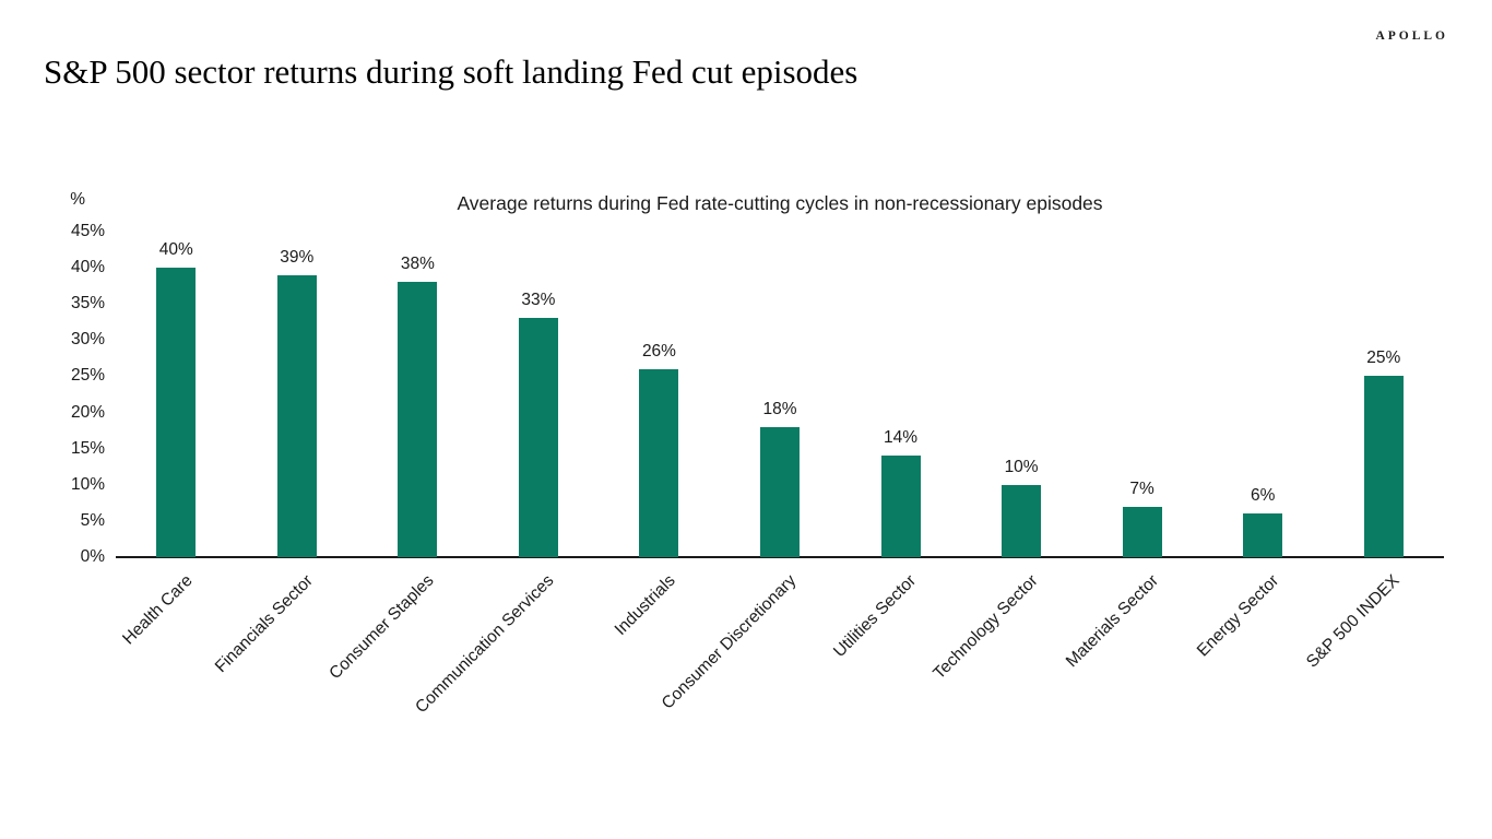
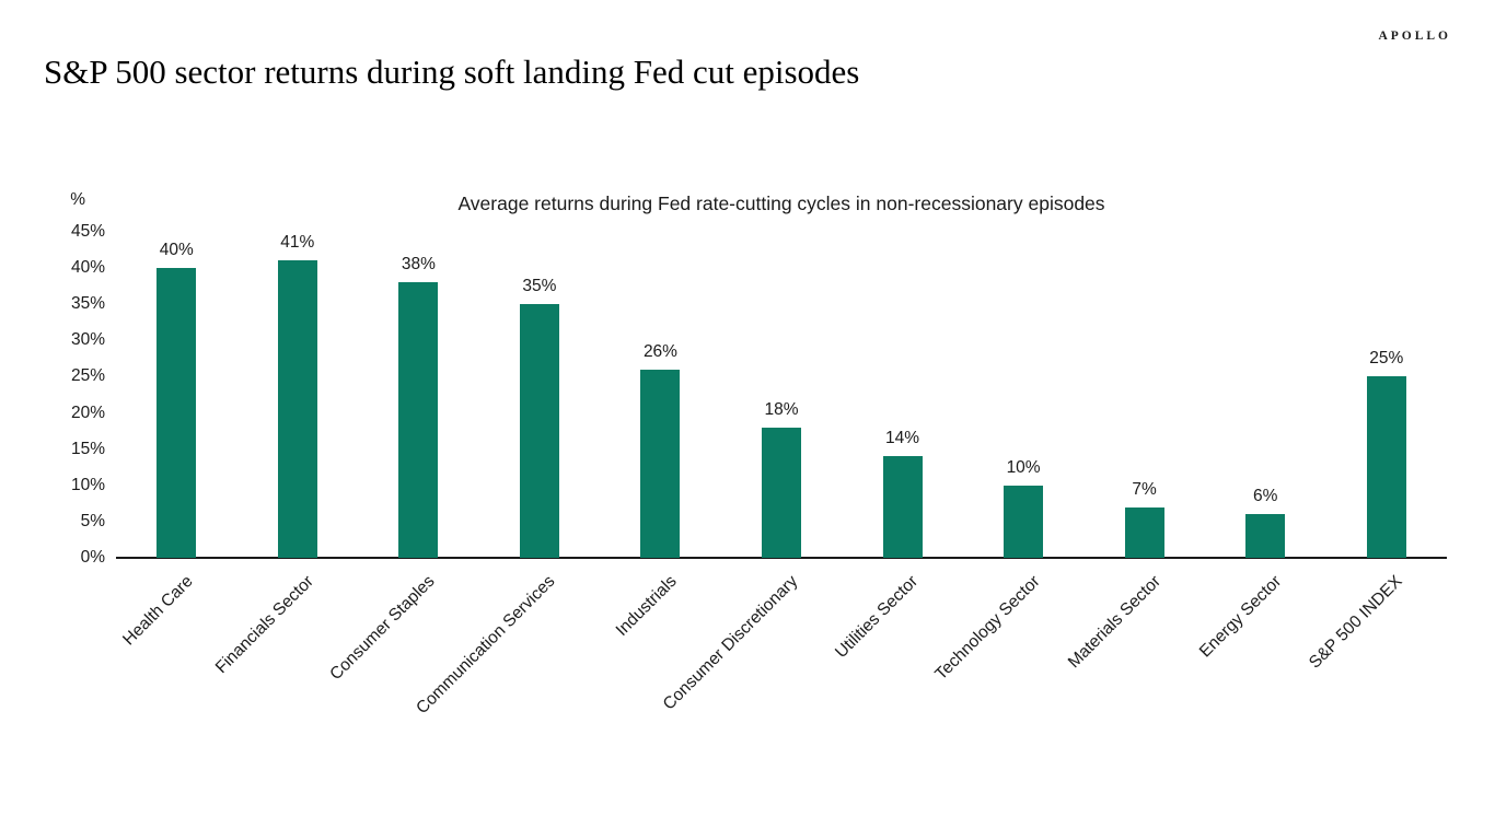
Financials Sector: 39% -> 41%
Communication Services: 33% -> 35%
